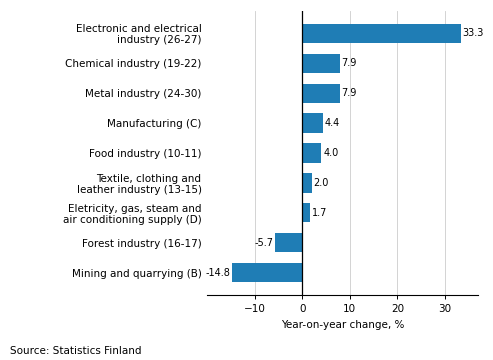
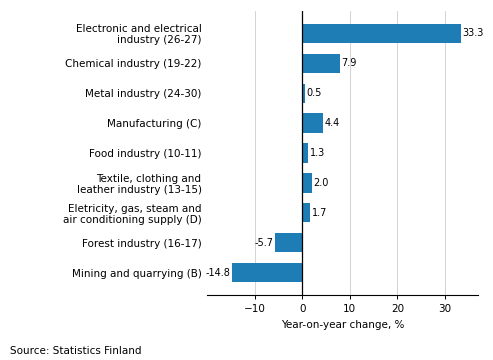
Metal industry (24-30): 7.9 -> 0.5
Food industry (10-11): 4.0 -> 1.3
